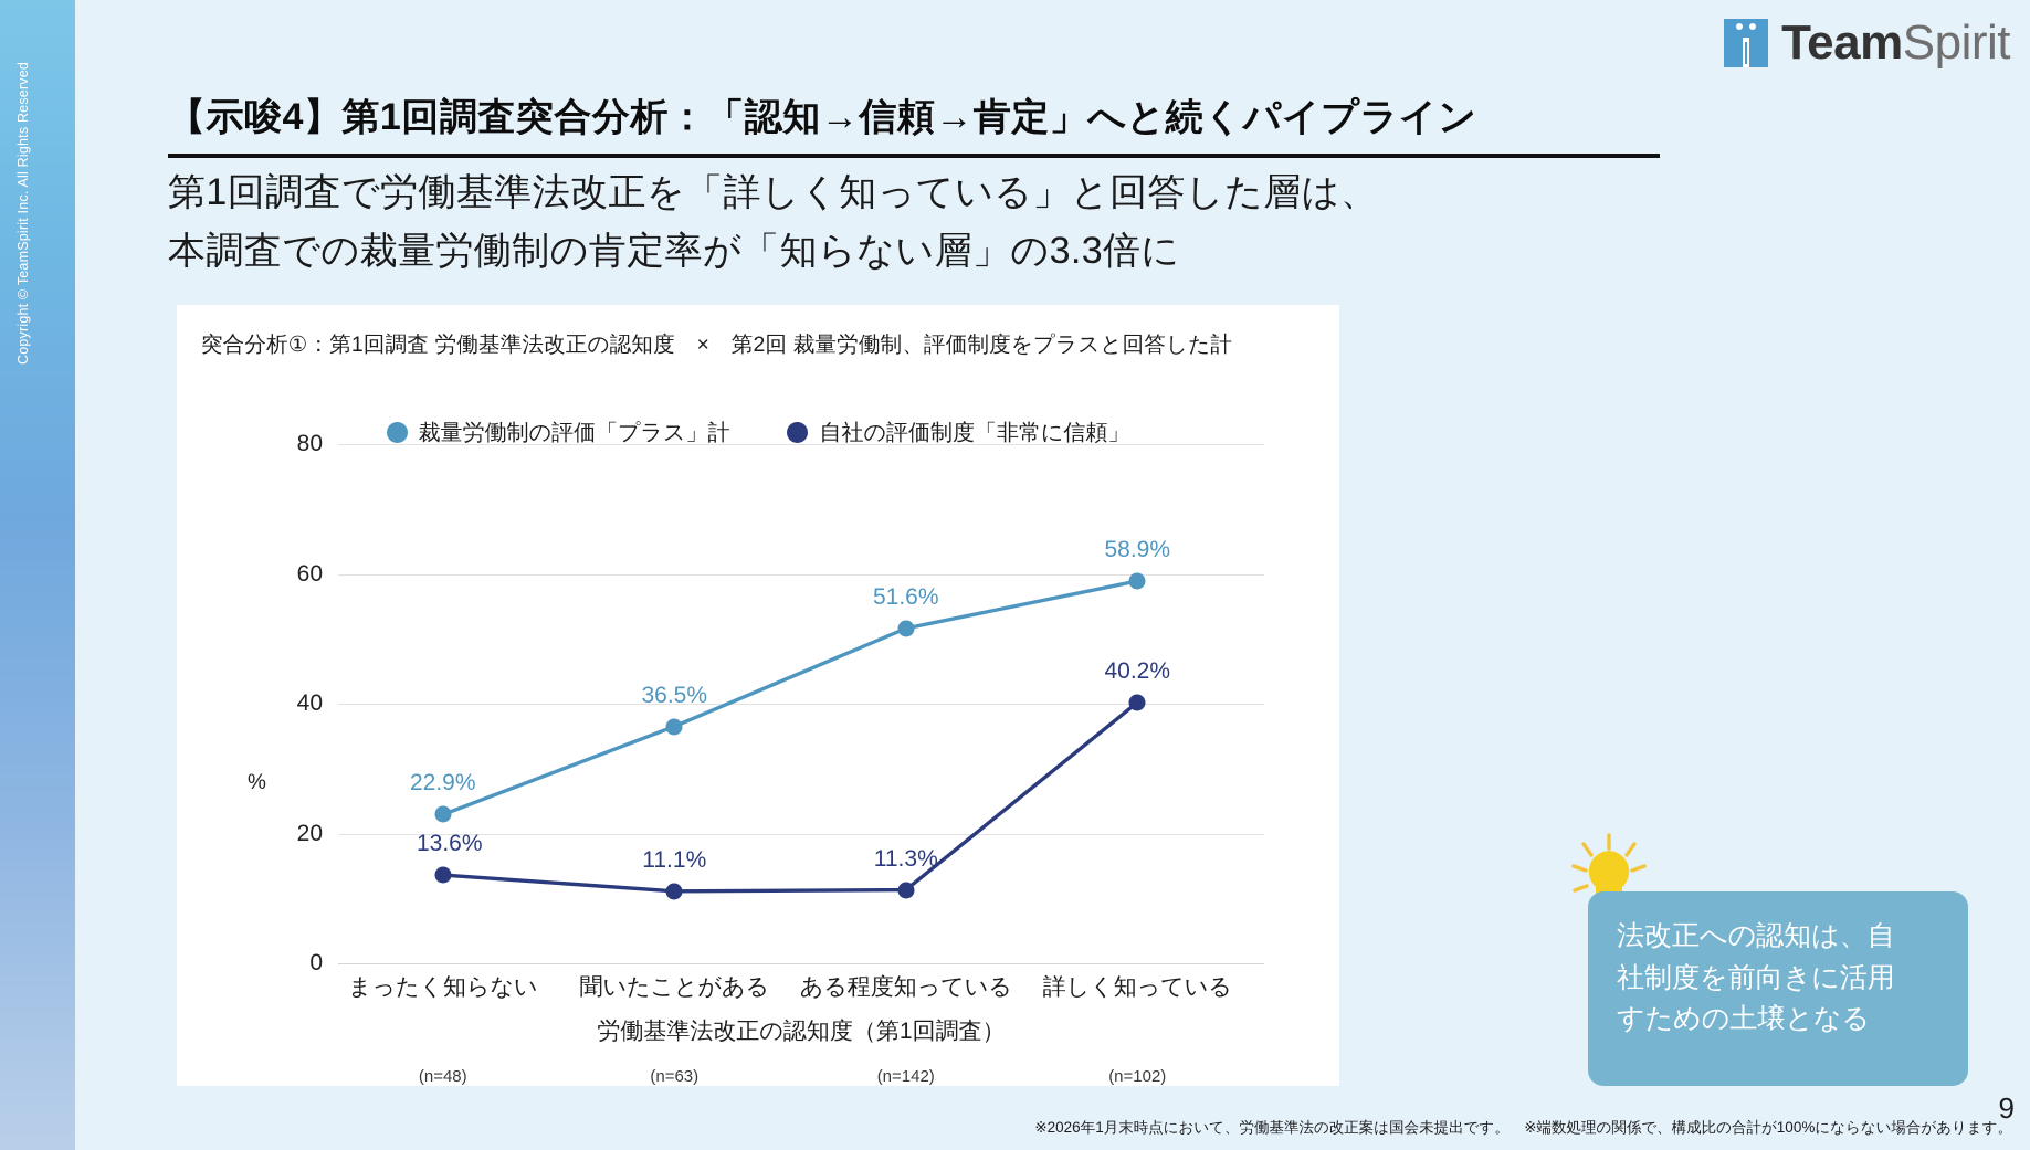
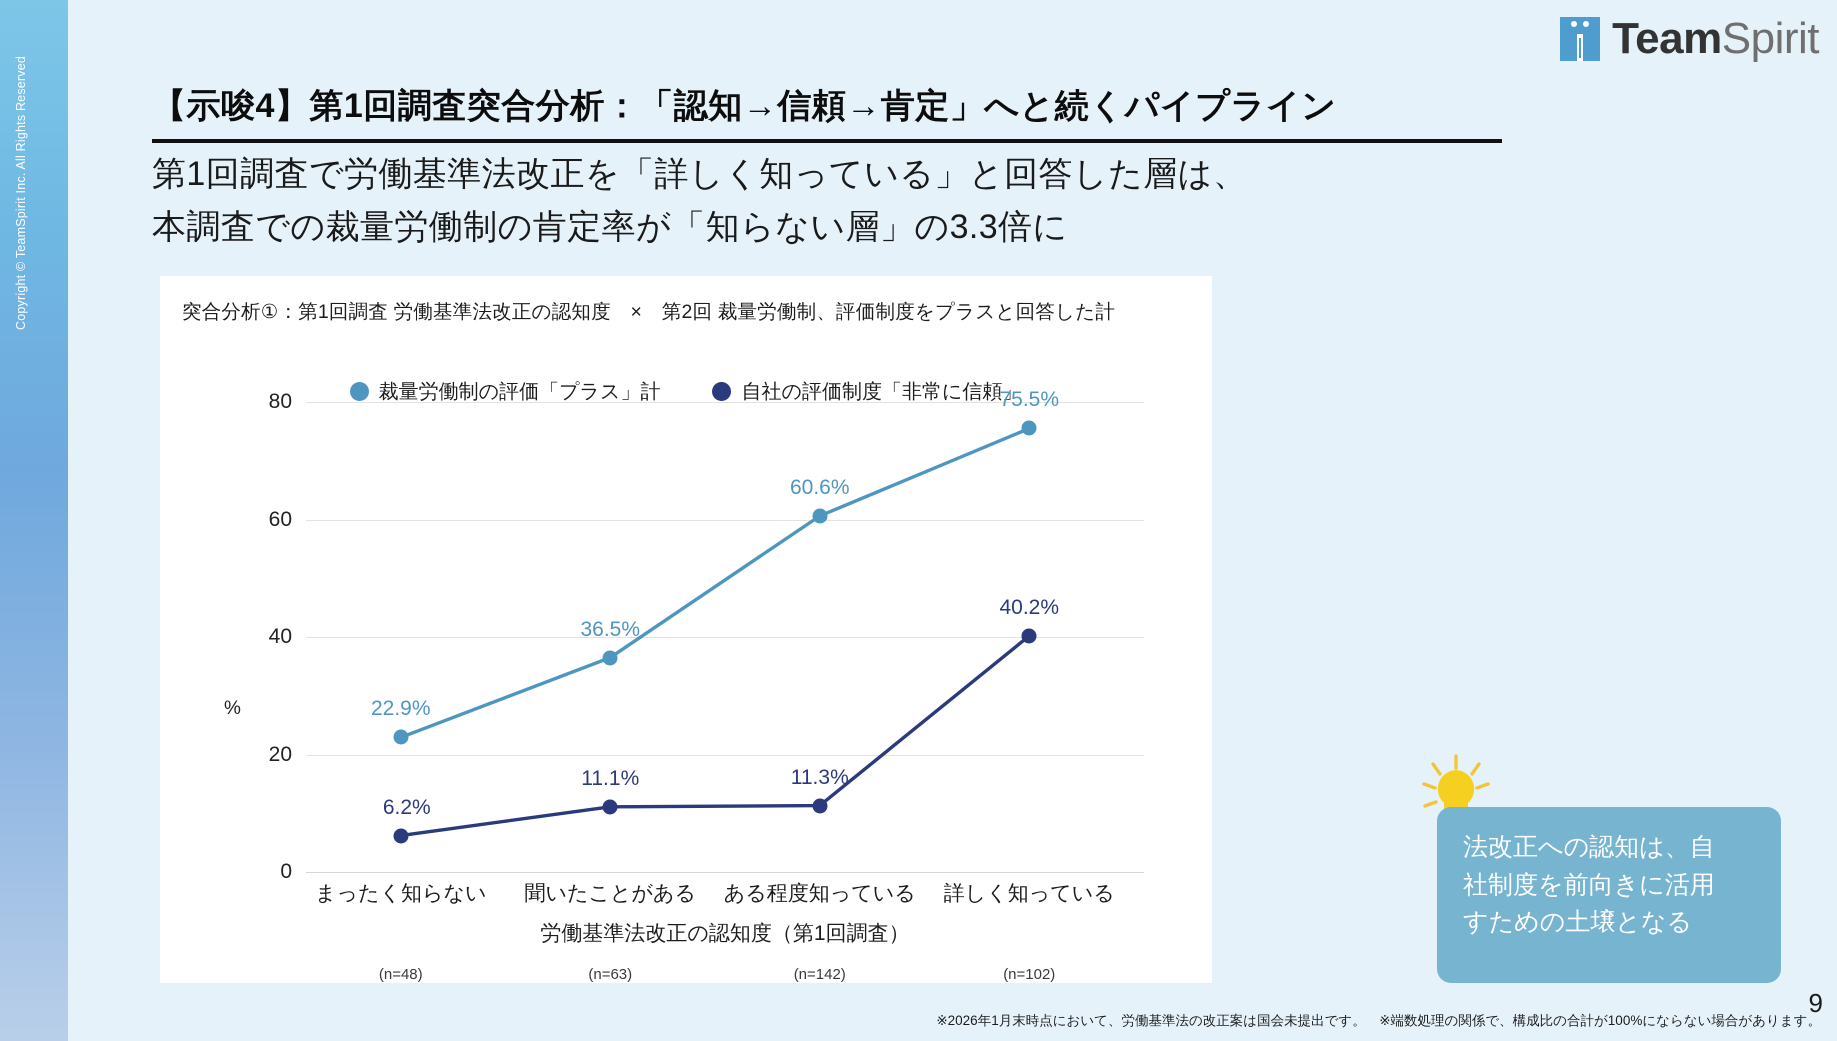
自社の評価制度「非常に信頼」/まったく知らない: 13.6% -> 6.2%
裁量労働制の評価「プラス」計/ある程度知っている: 51.6% -> 60.6%
裁量労働制の評価「プラス」計/詳しく知っている: 58.9% -> 75.5%
